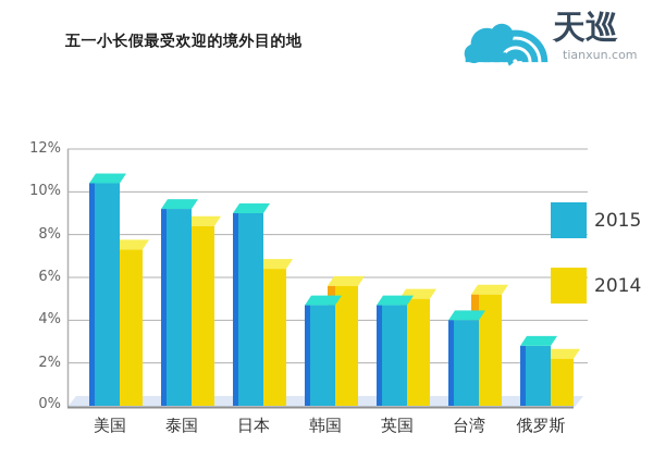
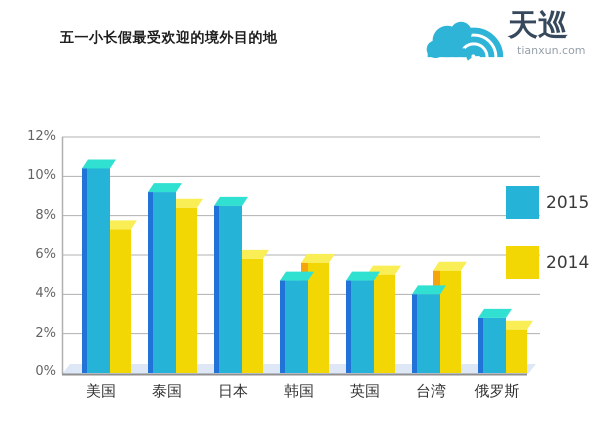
2015/日本: 9.0% -> 8.5%
2014/日本: 6.4% -> 5.8%
